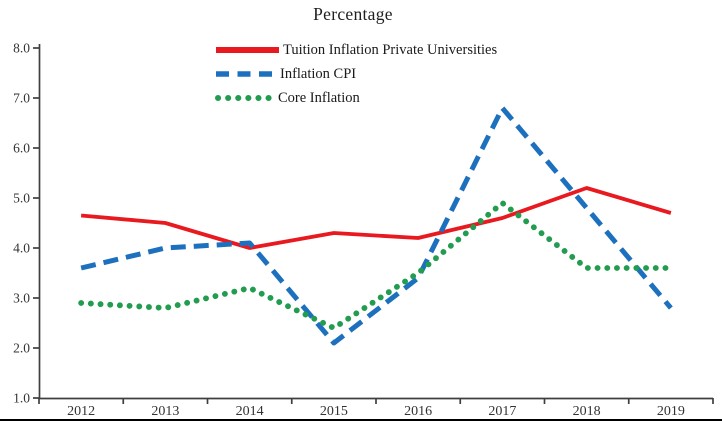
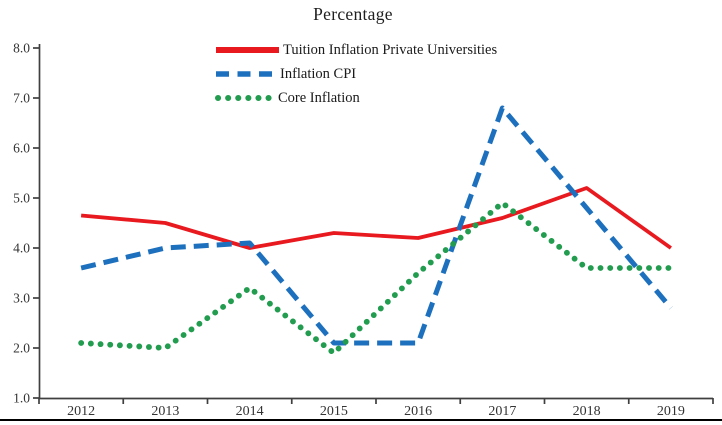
Core Inflation/2012: 2.9 -> 2.1
Core Inflation/2013: 2.8 -> 2.0
Core Inflation/2015: 2.4 -> 1.9
Inflation CPI/2016: 3.4 -> 2.1
Tuition Inflation Private Universities/2019: 4.7 -> 4.0
